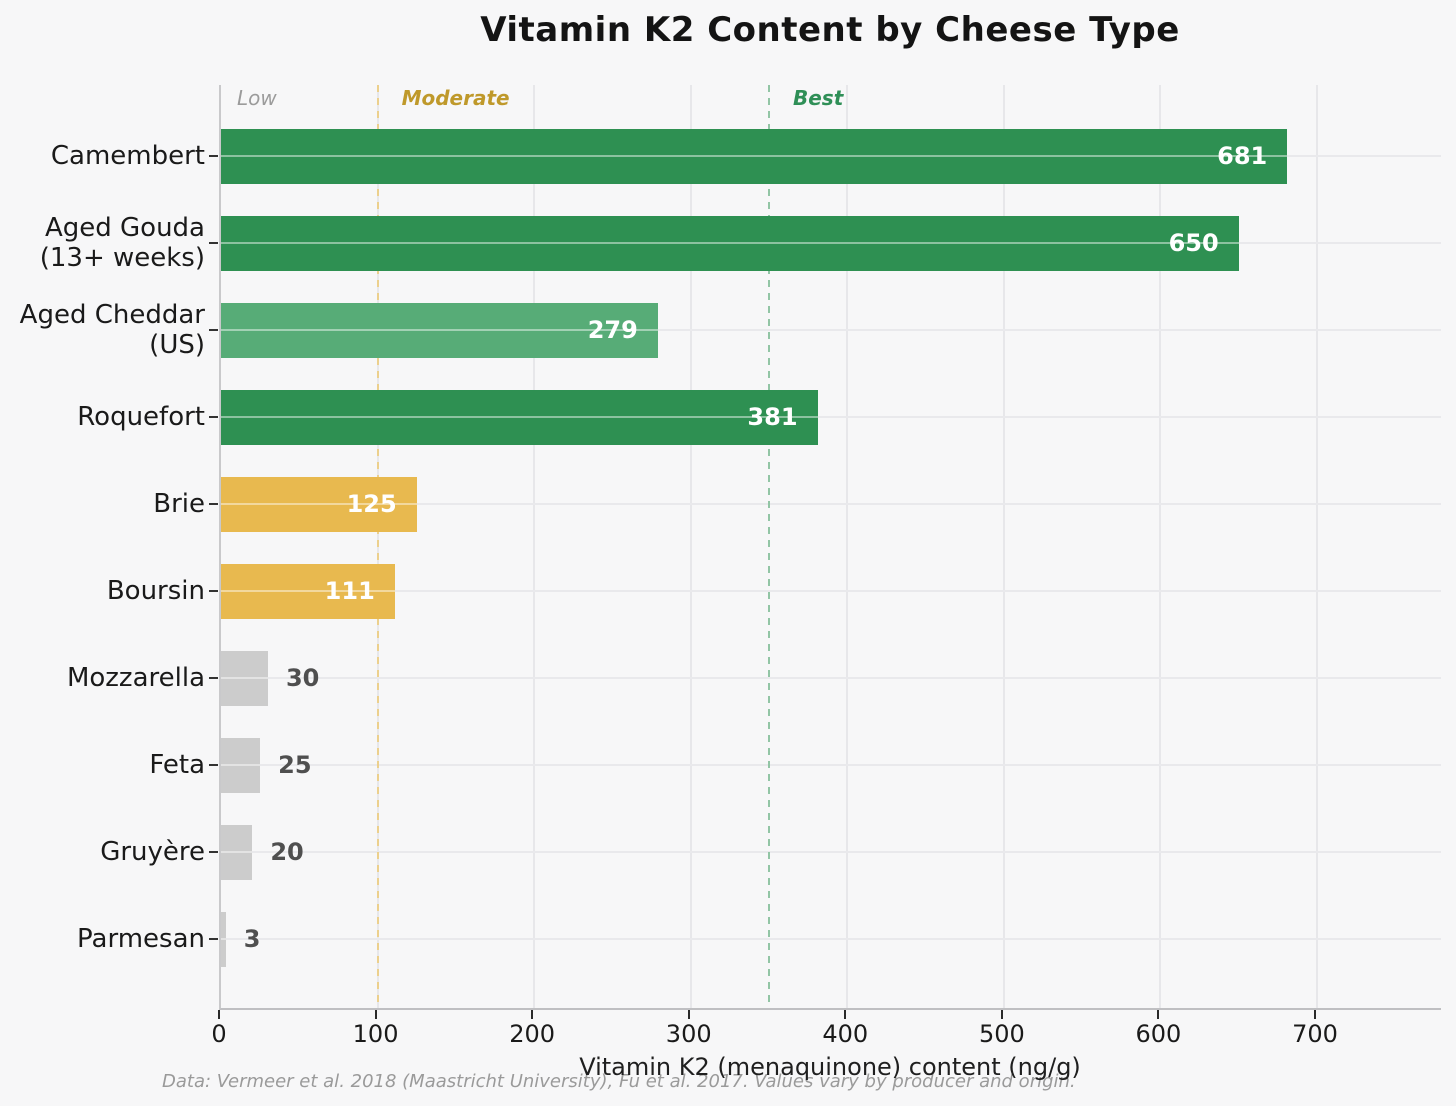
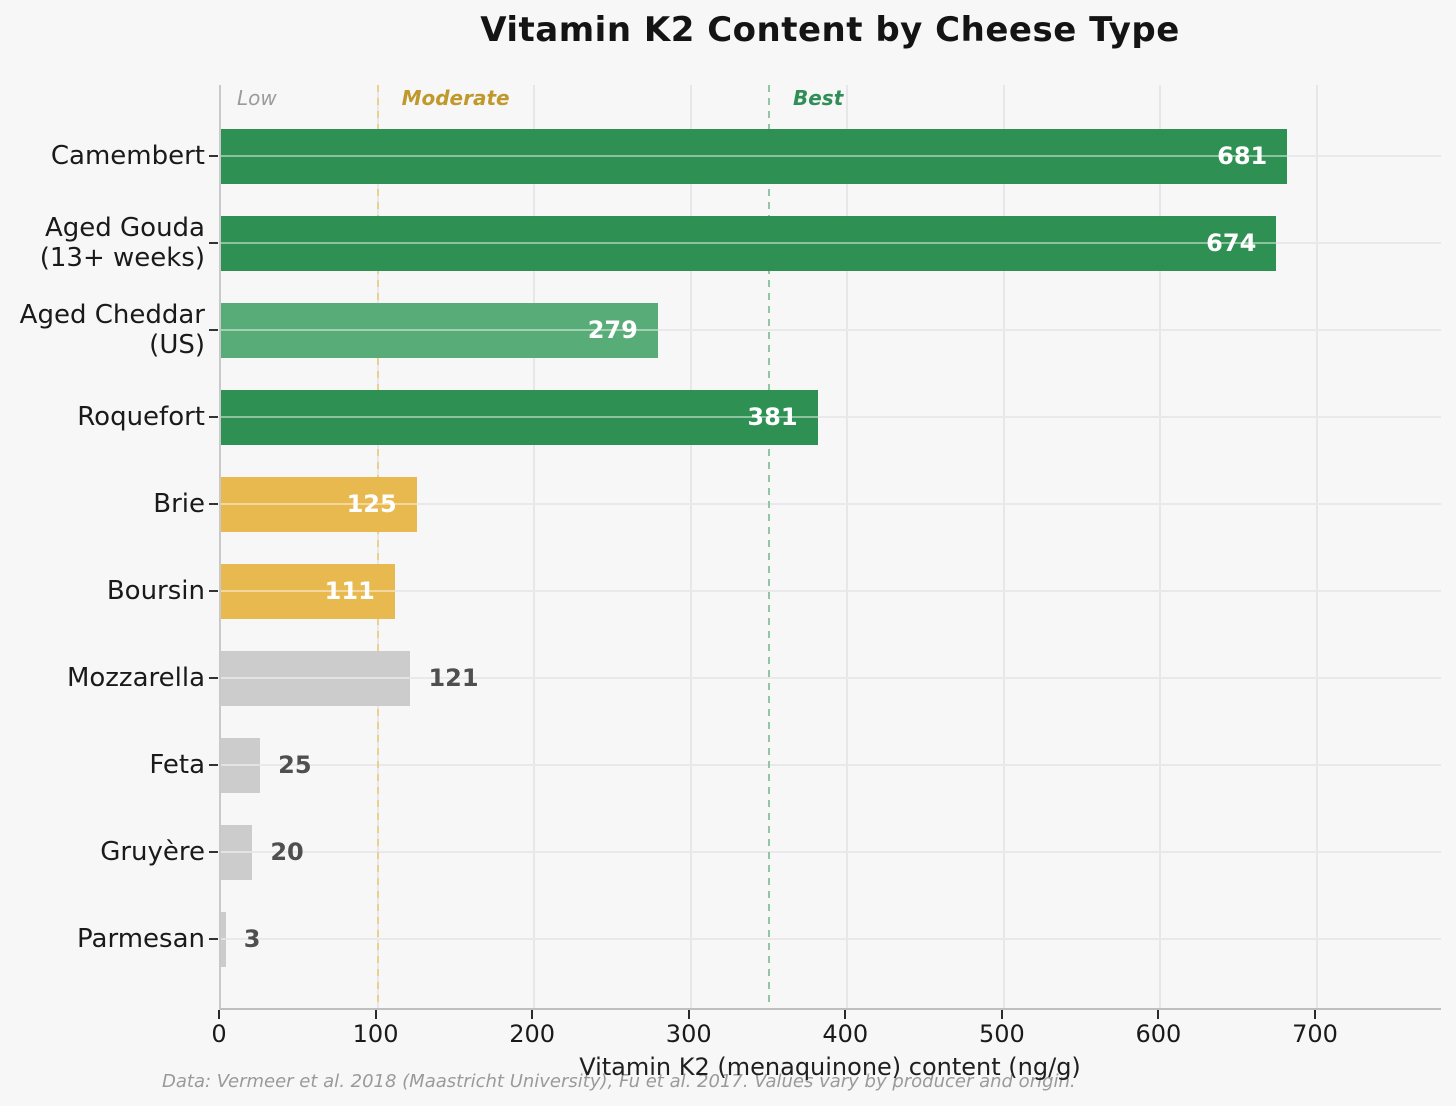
Aged Gouda (13+ weeks): 650 -> 674
Mozzarella: 30 -> 121
